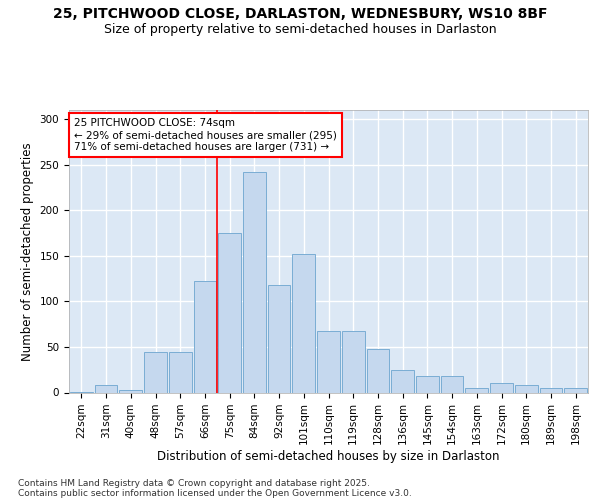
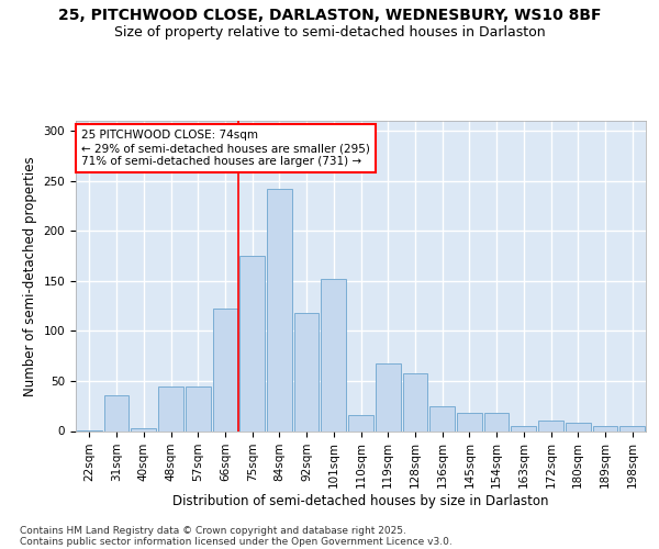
31sqm: 8 -> 36
110sqm: 68 -> 16
128sqm: 48 -> 58
